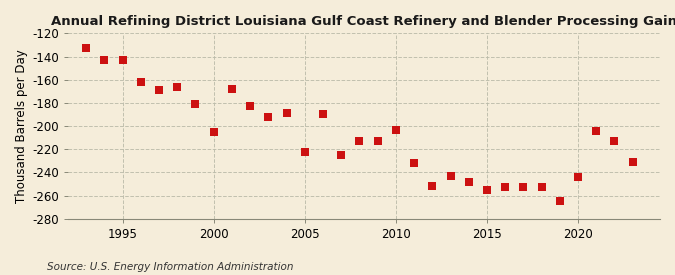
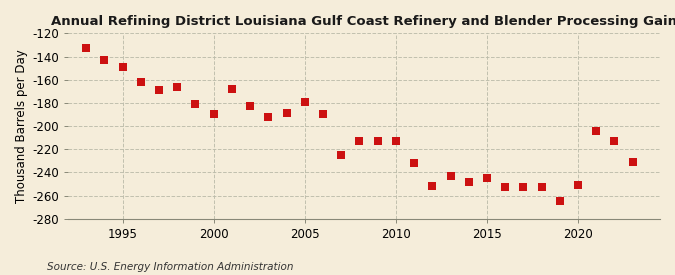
1995: -143 -> -149
2000: -205 -> -190
2005: -222 -> -179
2010: -203 -> -213
2015: -255 -> -245
2020: -244 -> -251
